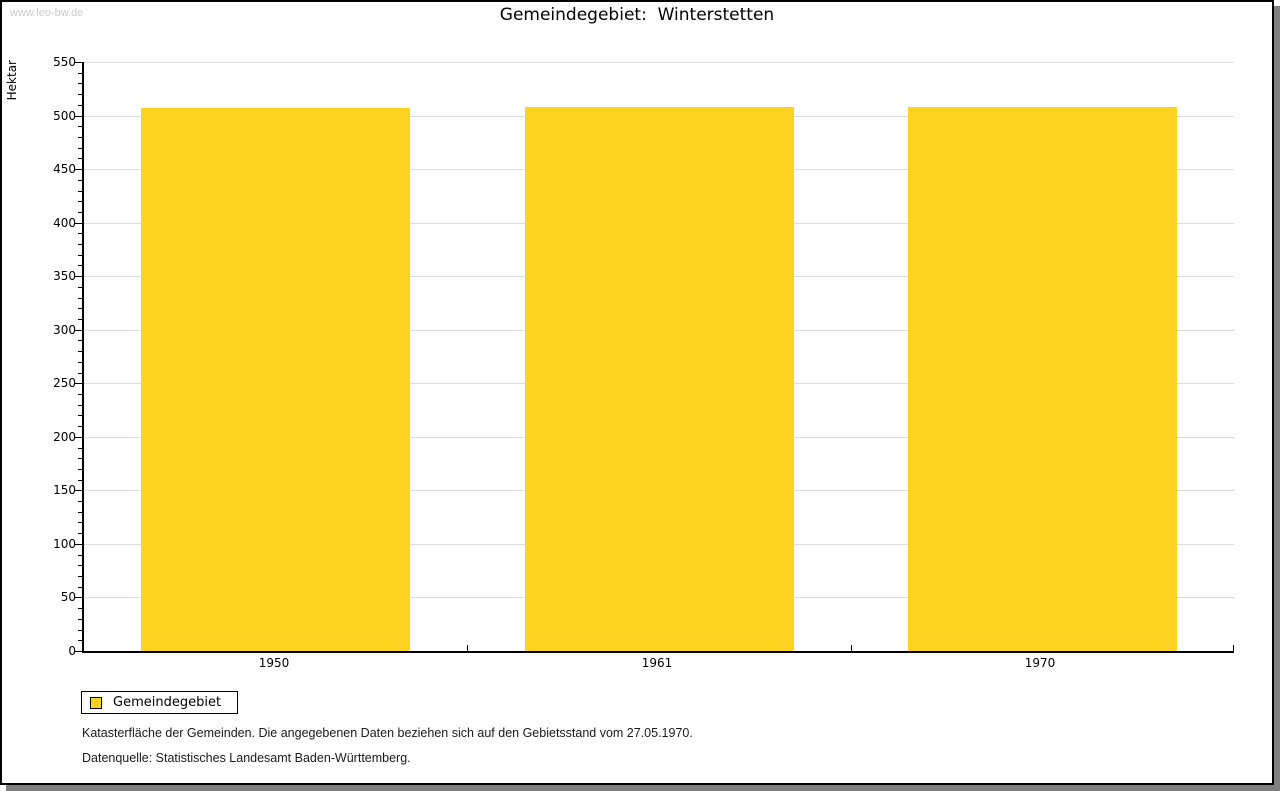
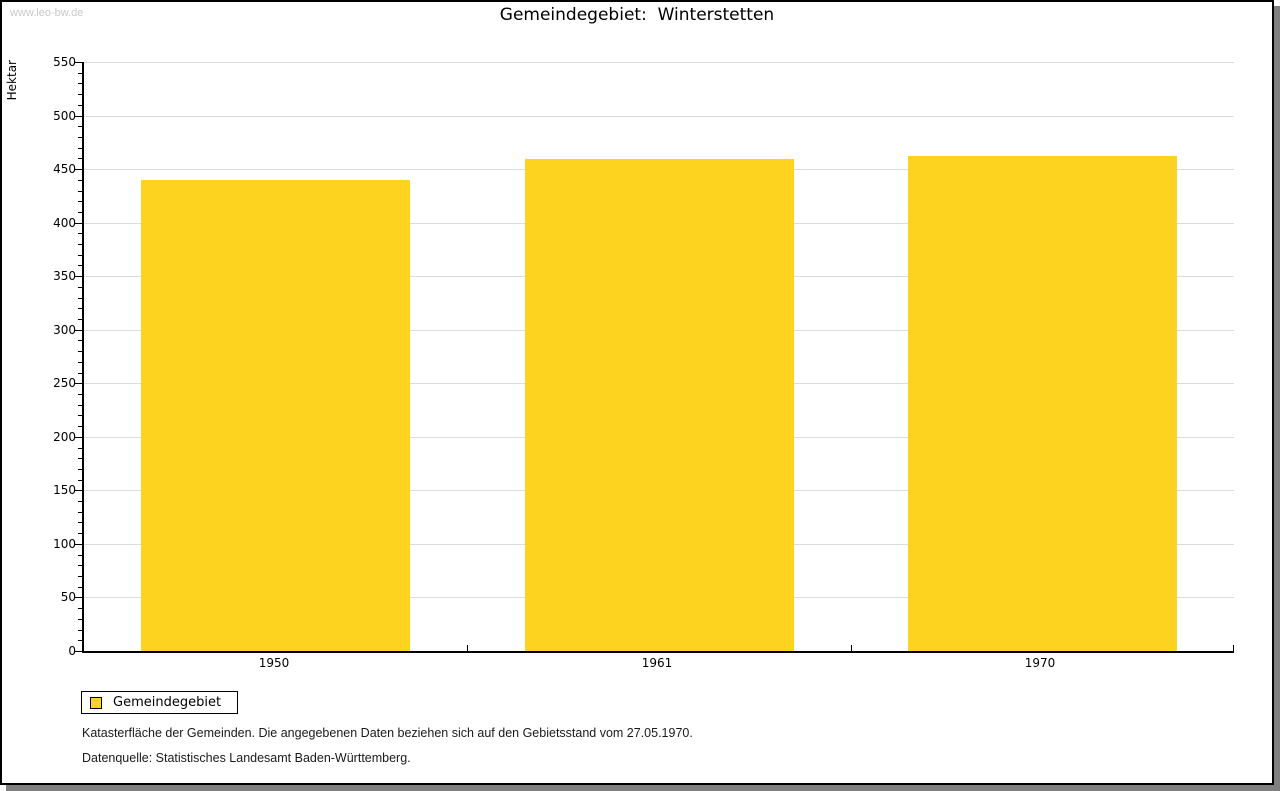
1950: 507 -> 440
1961: 508 -> 459
1970: 508 -> 462
